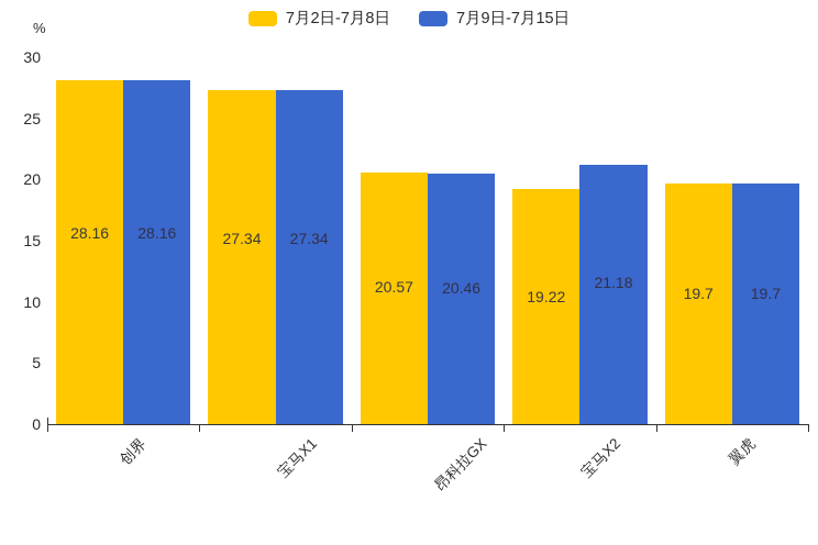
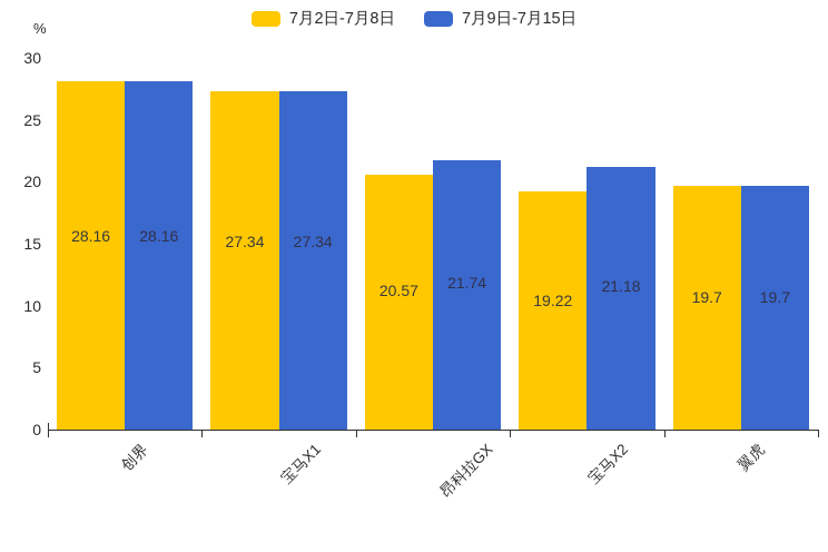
7月9日-7月15日/昂科拉GX: 20.46 -> 21.74
